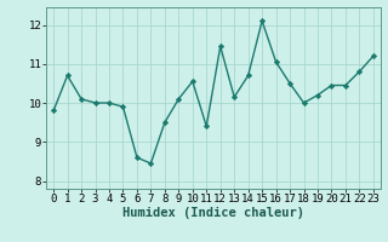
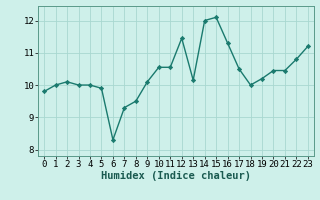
1: 10.70 -> 10.00
6: 8.60 -> 8.30
7: 8.45 -> 9.30
11: 9.40 -> 10.55
14: 10.70 -> 12.00
16: 11.05 -> 11.30
